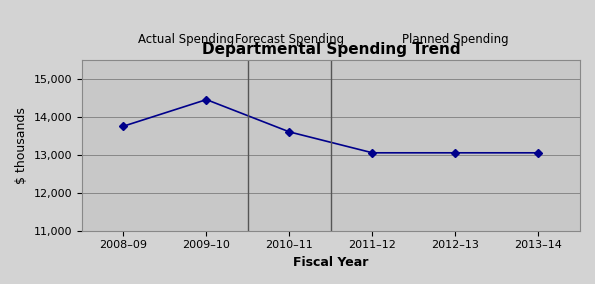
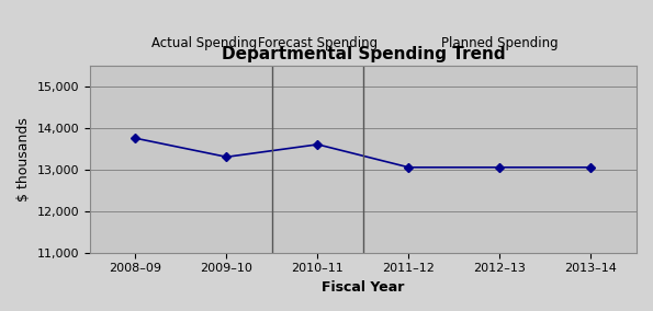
2009–10: 14,450 -> 13,300
